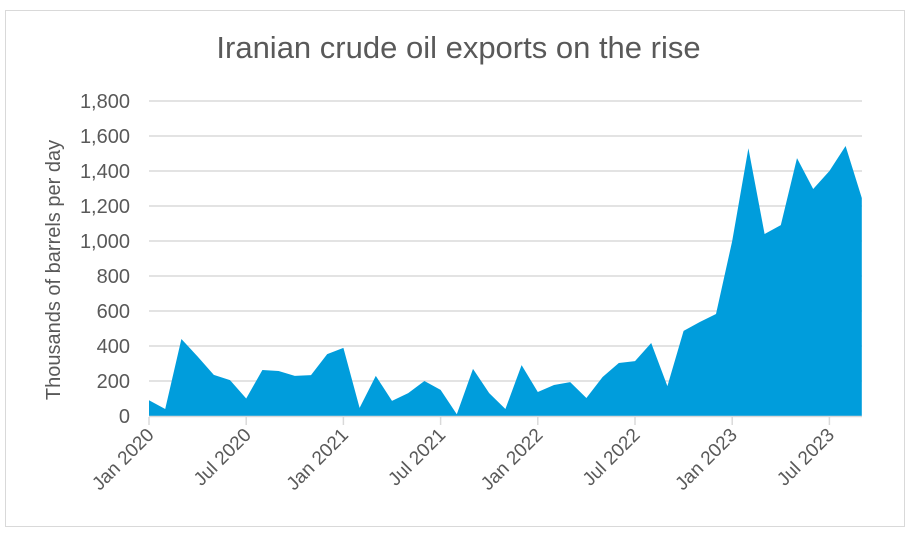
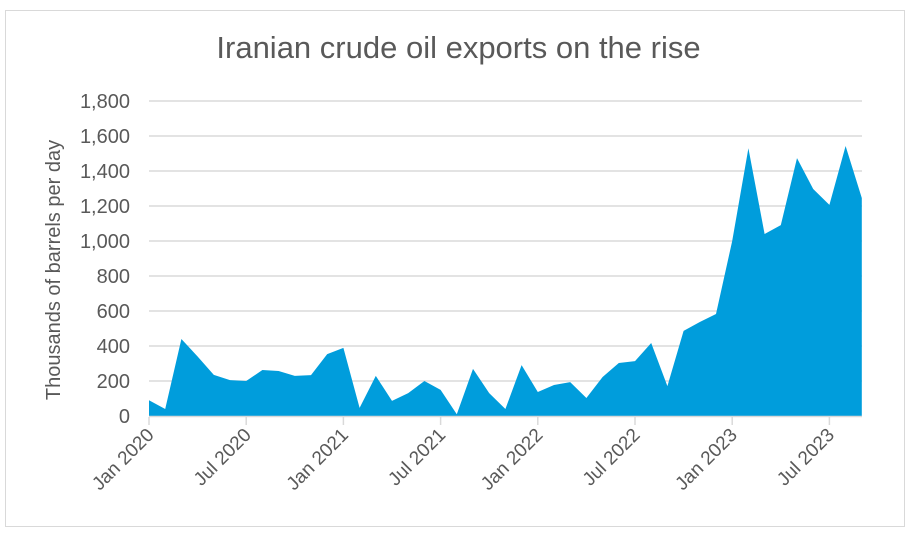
Jul 2020: 100 -> 200
Jul 2023: 1400 -> 1210
